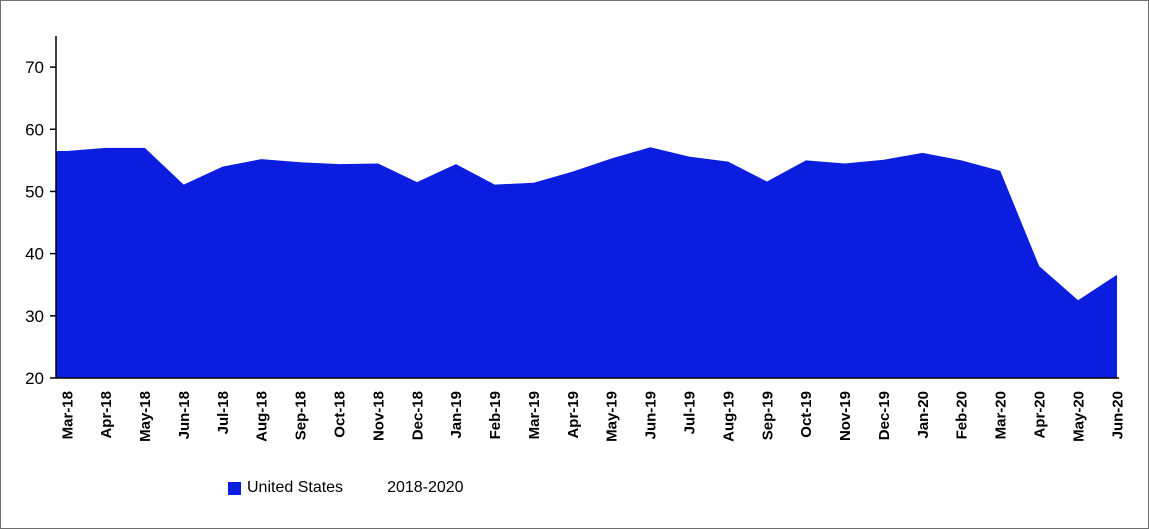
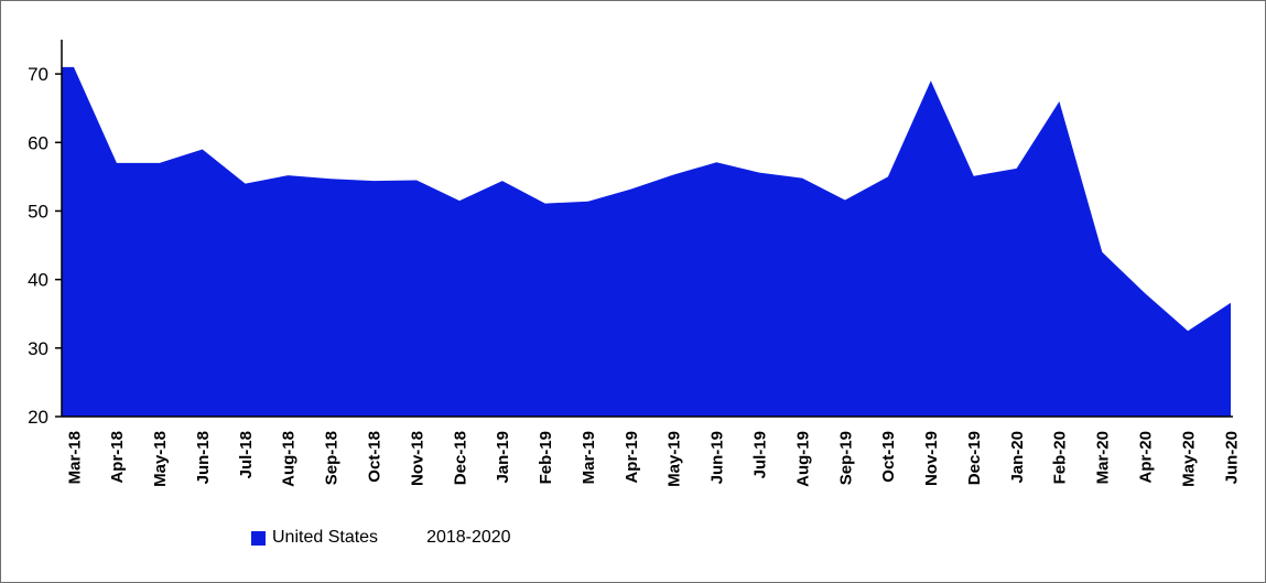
Mar-18: 56 -> 71
Jun-18: 51 -> 59
Nov-19: 54 -> 69
Feb-20: 55 -> 66
Mar-20: 53 -> 44
